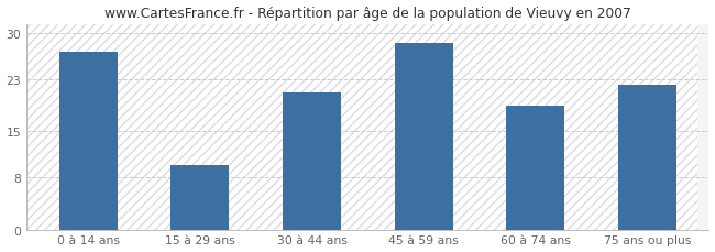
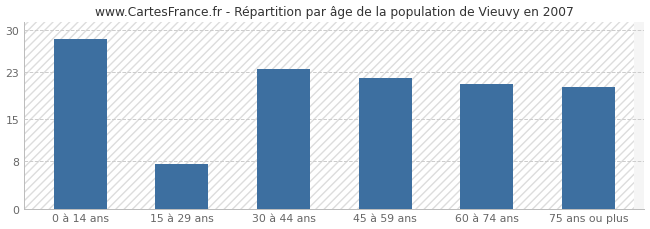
0 à 14 ans: 27.2 -> 28.5
15 à 29 ans: 9.8 -> 7.5
30 à 44 ans: 21.0 -> 23.5
45 à 59 ans: 28.6 -> 22.0
60 à 74 ans: 19.0 -> 21.0
75 ans ou plus: 22.2 -> 20.5
